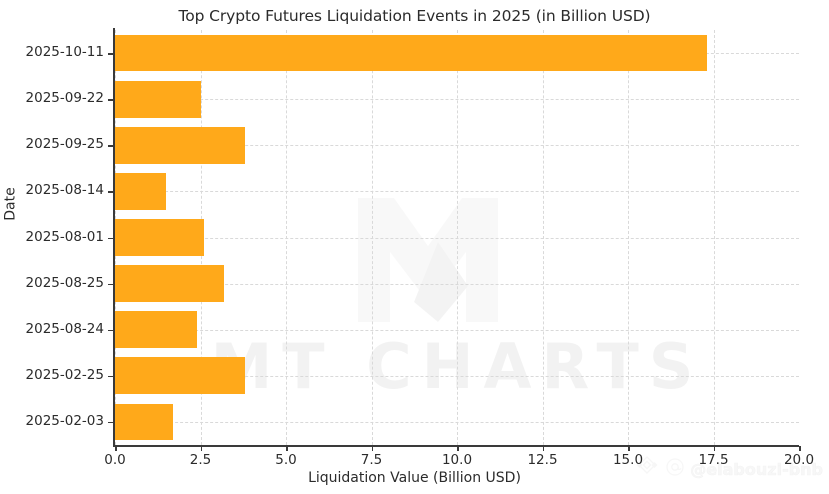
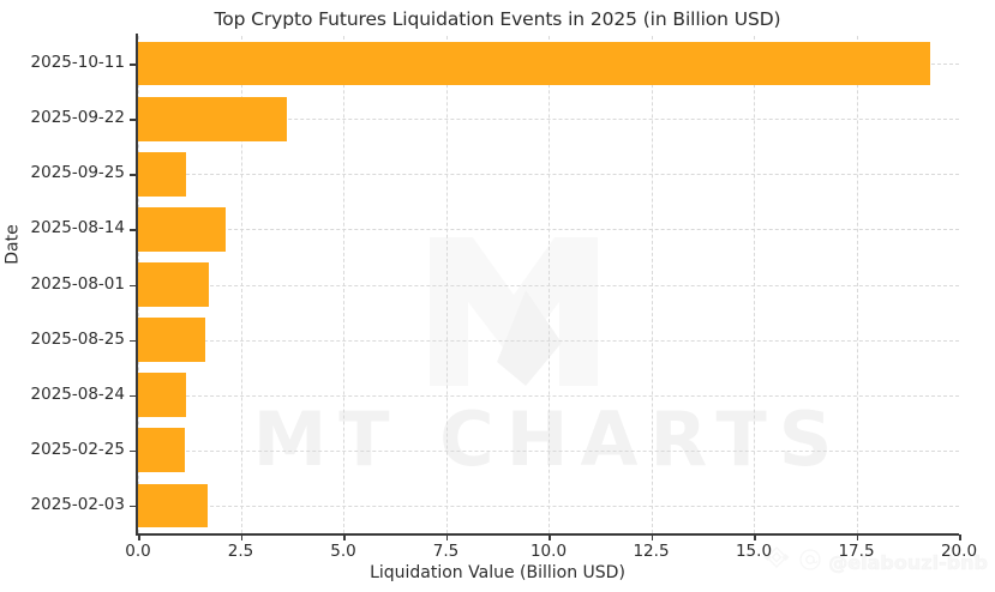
2025-10-11: 17.3 -> 19.3
2025-09-22: 2.5 -> 3.6
2025-09-25: 3.8 -> 1.2
2025-08-14: 1.5 -> 2.1
2025-08-01: 2.6 -> 1.7
2025-08-25: 3.2 -> 1.6
2025-08-24: 2.4 -> 1.2
2025-02-25: 3.8 -> 1.1
